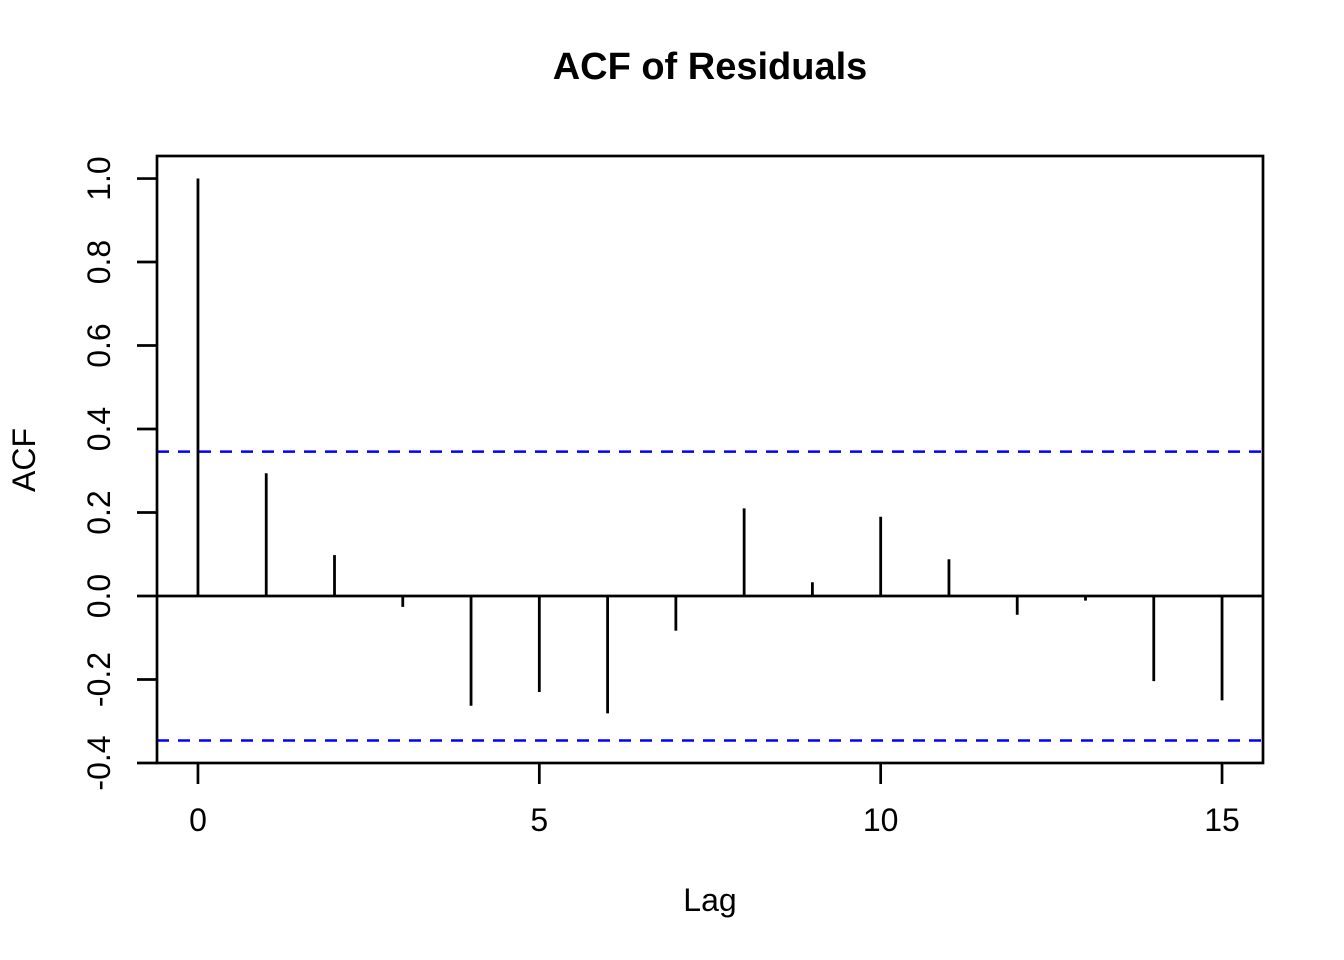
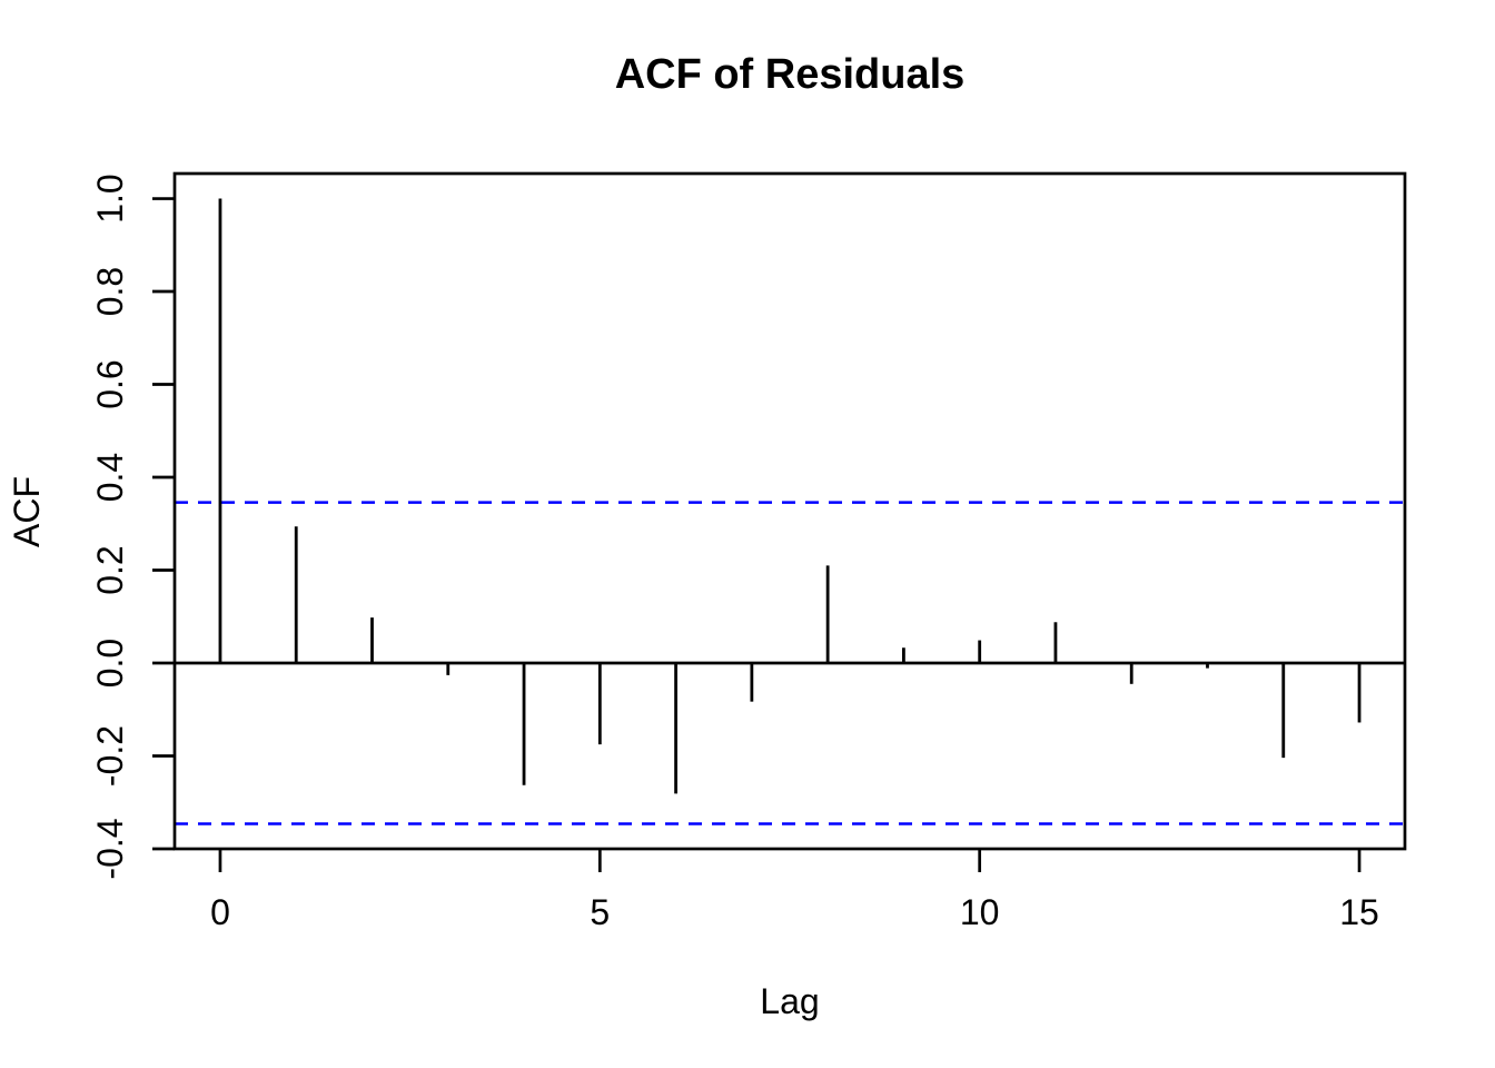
5: -0.23 -> -0.17
10: 0.19 -> 0.05
15: -0.25 -> -0.13
